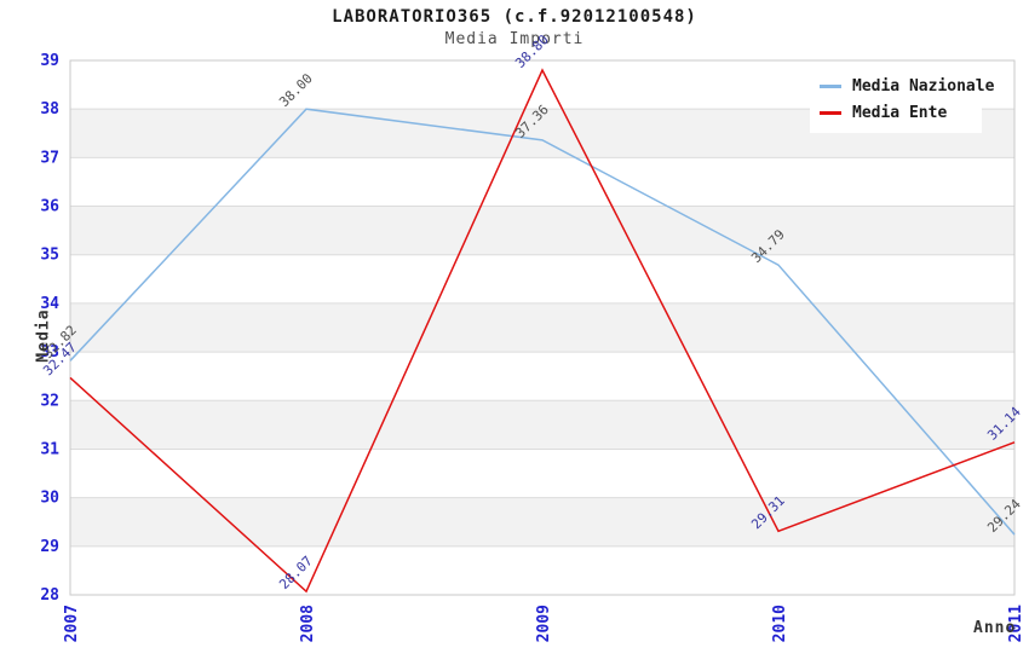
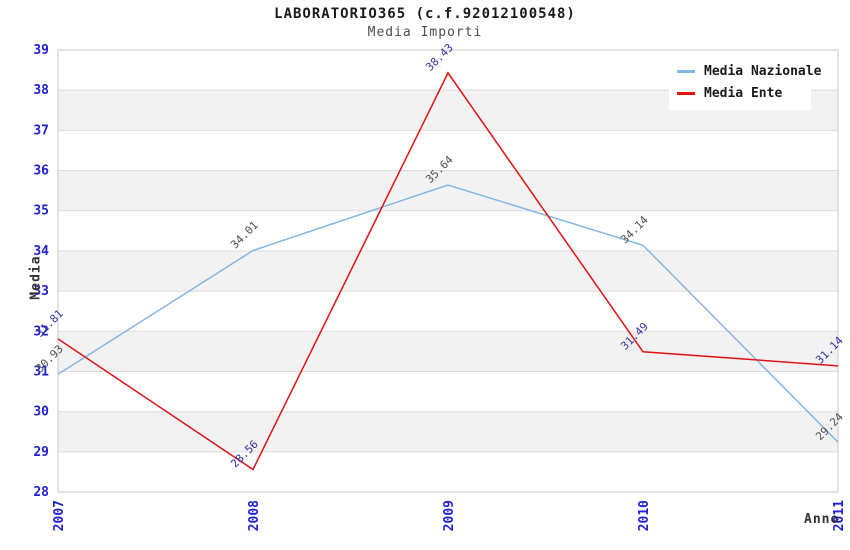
Media Nazionale/2007: 32.82 -> 30.93
Media Ente/2007: 32.47 -> 31.81
Media Nazionale/2008: 38.00 -> 34.01
Media Ente/2008: 28.07 -> 28.56
Media Nazionale/2009: 37.36 -> 35.64
Media Ente/2009: 38.80 -> 38.43
Media Nazionale/2010: 34.79 -> 34.14
Media Ente/2010: 29.31 -> 31.49
